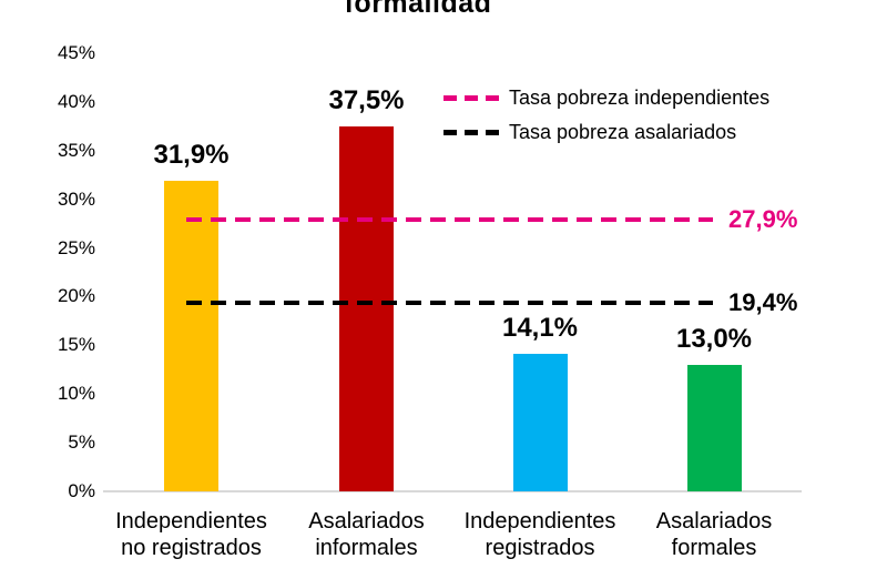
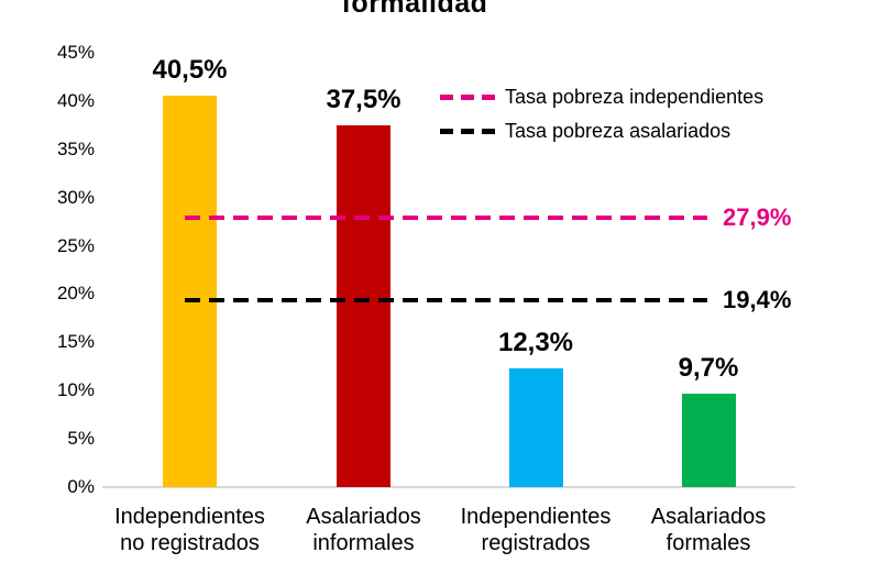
Independientes no registrados: 31,9% -> 40,5%
Independientes registrados: 14,1% -> 12,3%
Asalariados formales: 13,0% -> 9,7%
